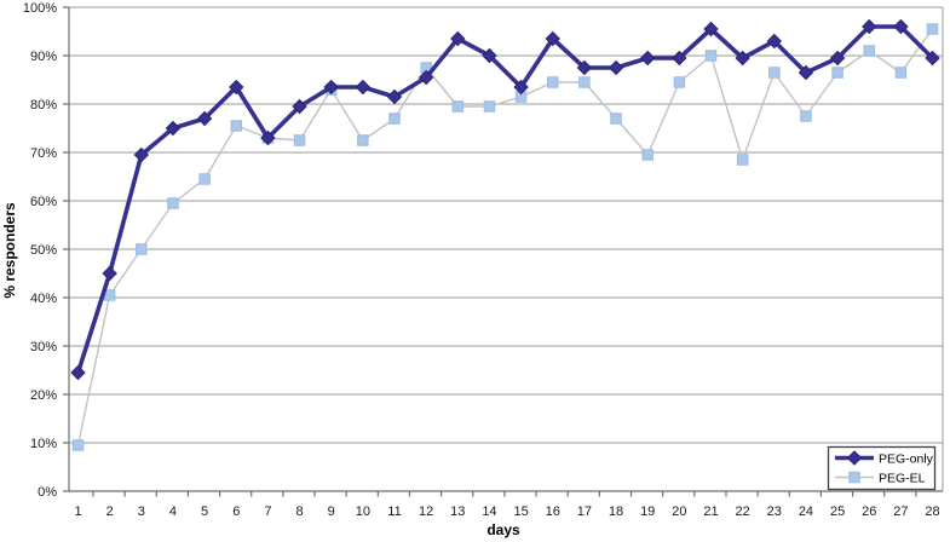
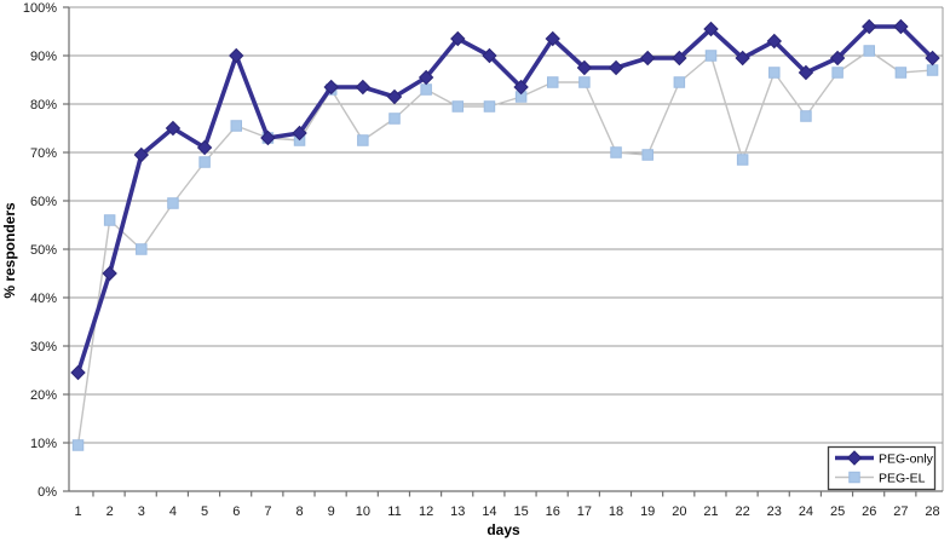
PEG-EL/2: 40% -> 56%
PEG-only/5: 77% -> 71%
PEG-EL/5: 64% -> 68%
PEG-only/6: 84% -> 90%
PEG-only/8: 80% -> 74%
PEG-EL/12: 88% -> 83%
PEG-EL/18: 77% -> 70%
PEG-EL/28: 96% -> 87%
